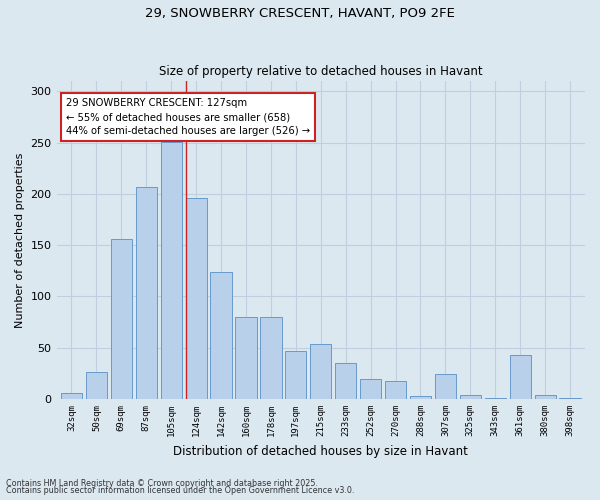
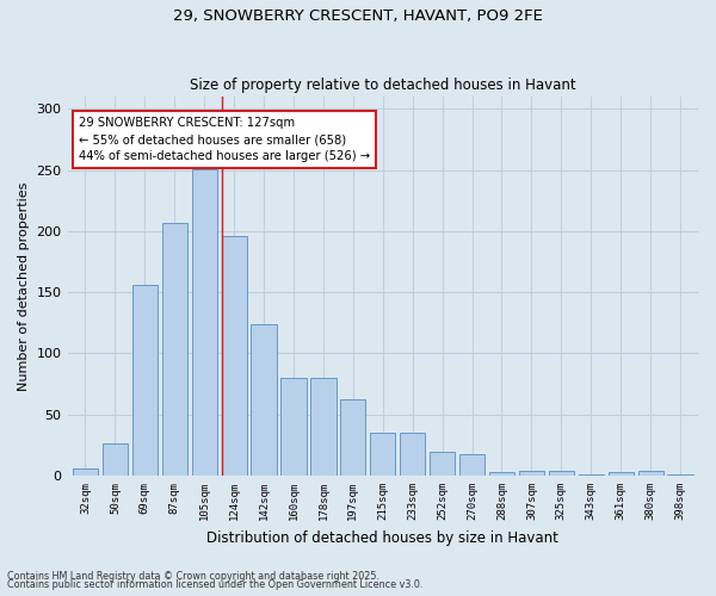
197sqm: 47 -> 62
215sqm: 54 -> 35
307sqm: 24 -> 4
361sqm: 43 -> 3
